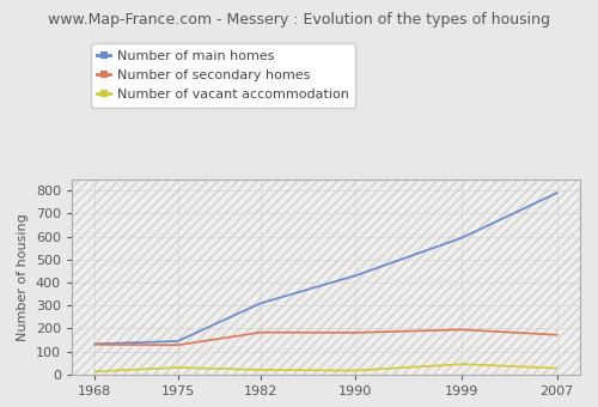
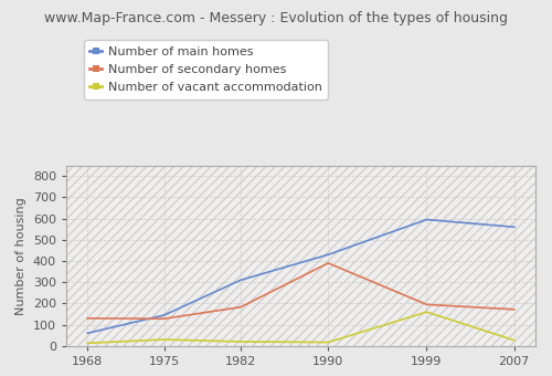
Number of main homes/1968: 130 -> 60
Number of secondary homes/1990: 180 -> 390
Number of vacant accommodation/1999: 40 -> 160
Number of main homes/2007: 790 -> 560
